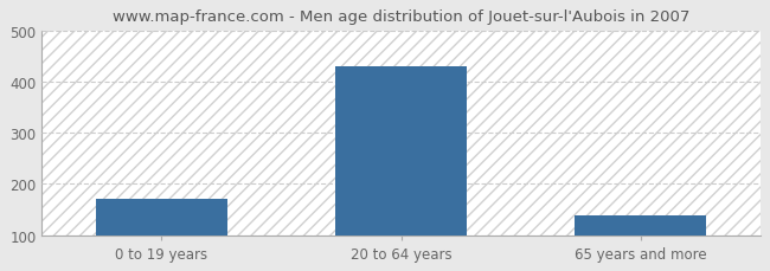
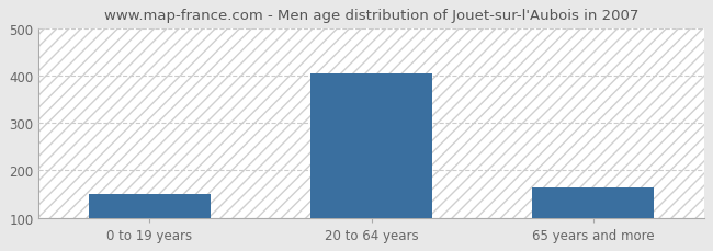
0 to 19 years: 172 -> 150
20 to 64 years: 430 -> 405
65 years and more: 138 -> 165
